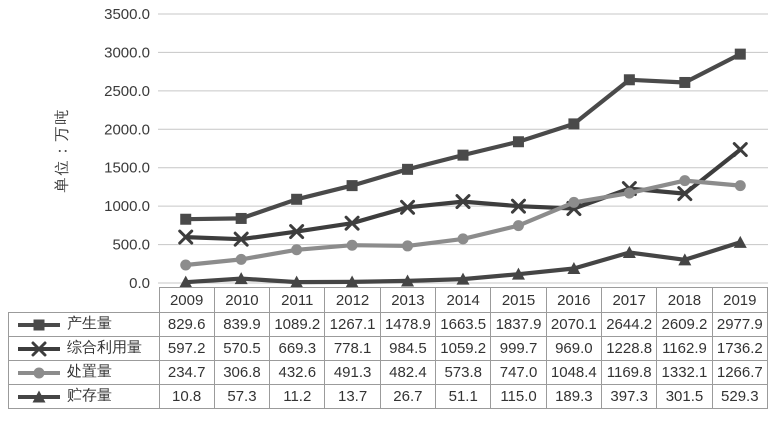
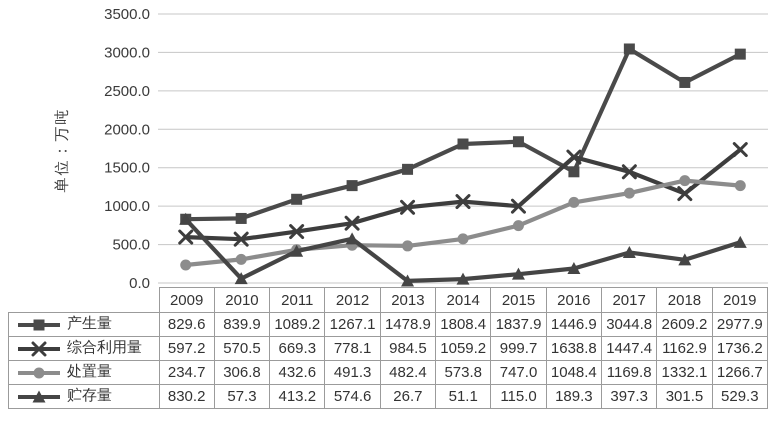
贮存量/2009: 10.8 -> 830.2
贮存量/2011: 11.2 -> 413.2
贮存量/2012: 13.7 -> 574.6
产生量/2014: 1663.5 -> 1808.4
产生量/2016: 2070.1 -> 1446.9
综合利用量/2016: 969.0 -> 1638.8
产生量/2017: 2644.2 -> 3044.8
综合利用量/2017: 1228.8 -> 1447.4
